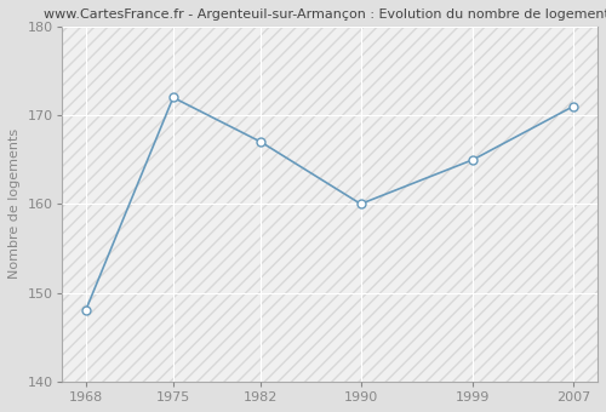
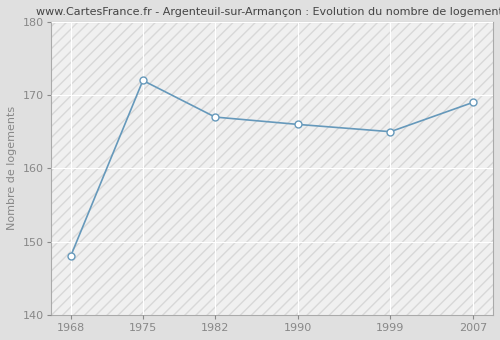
1990: 160 -> 166
2007: 171 -> 169
